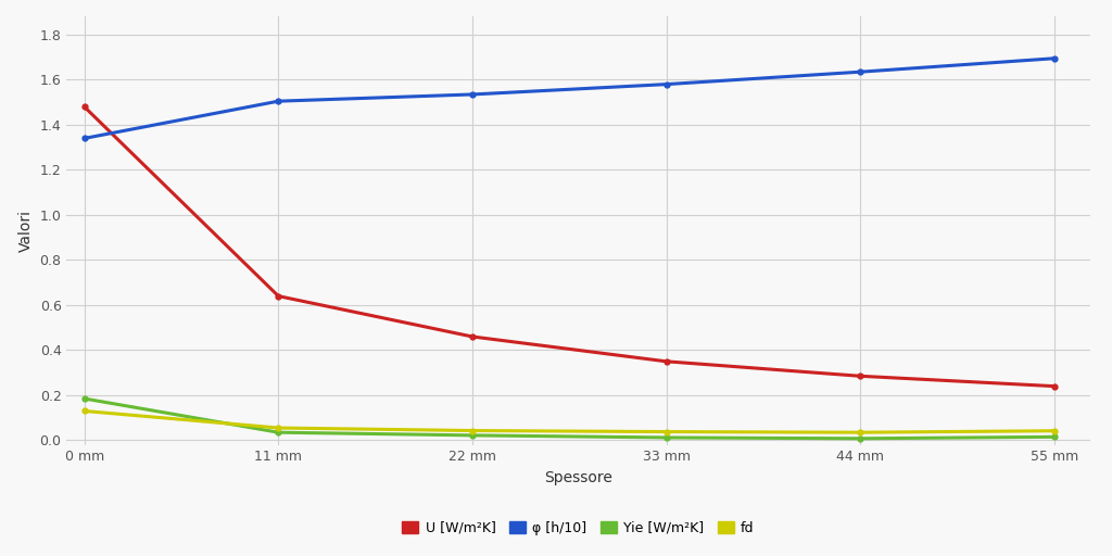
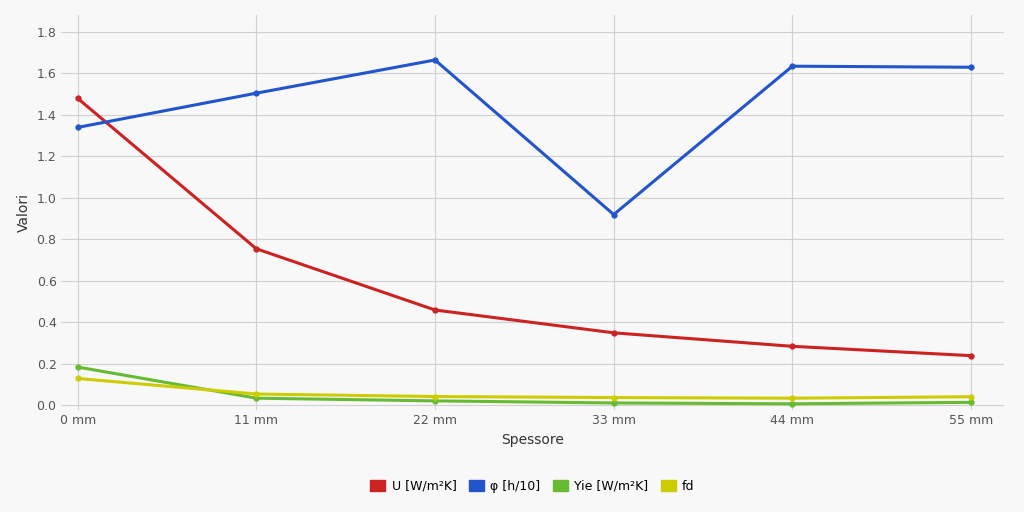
U [W/m²K]/11 mm: 0.640 -> 0.755
φ [h/10]/22 mm: 1.535 -> 1.665
φ [h/10]/33 mm: 1.580 -> 0.920
φ [h/10]/55 mm: 1.695 -> 1.630
